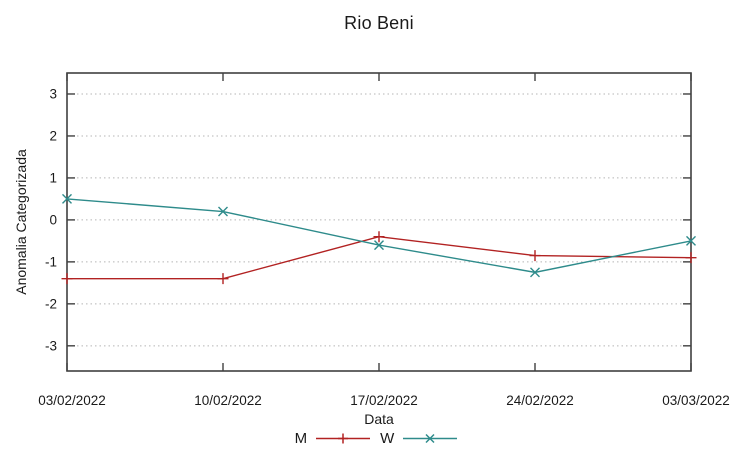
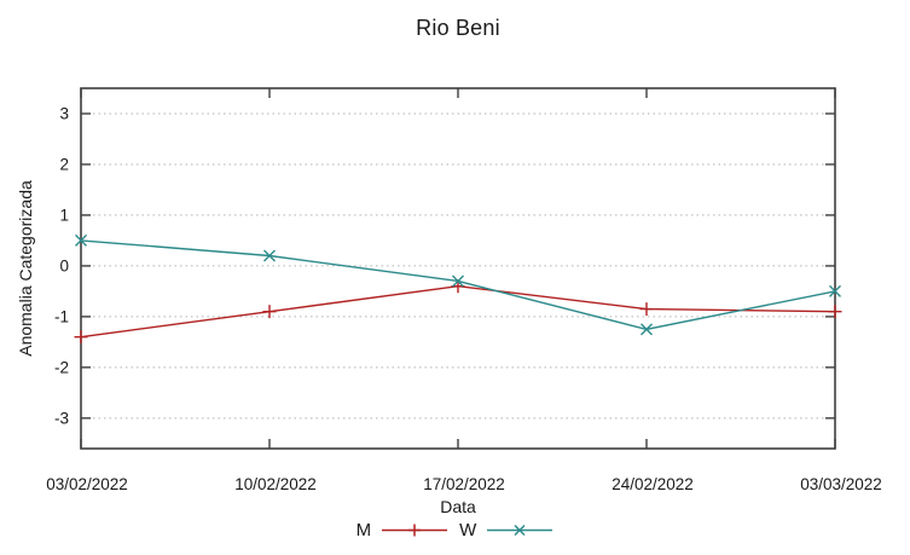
M/10/02/2022: -1.4 -> -0.9
W/17/02/2022: -0.6 -> -0.3
